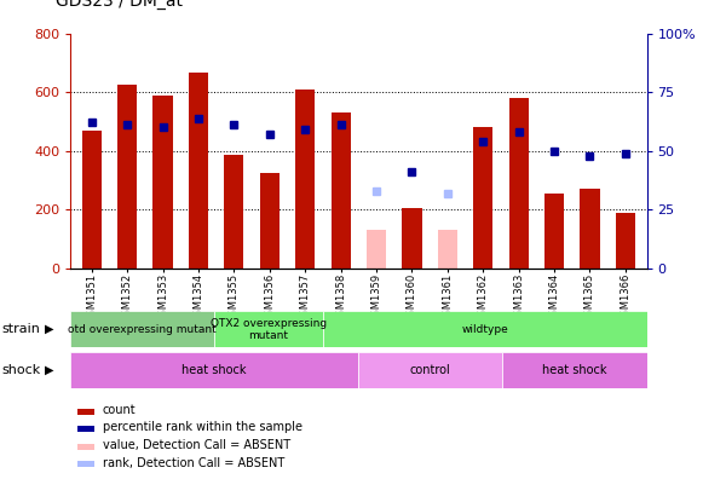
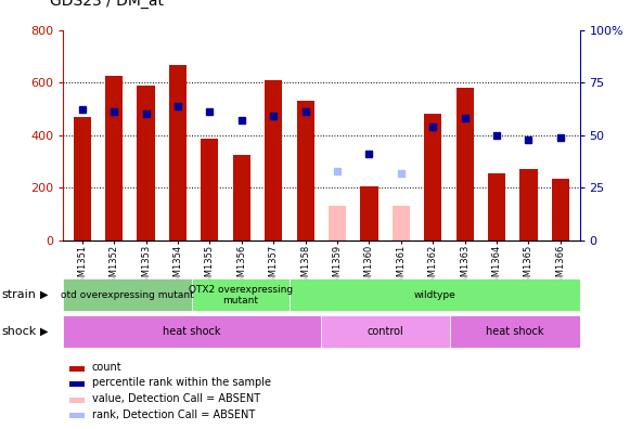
GSM1366: 190 -> 235
